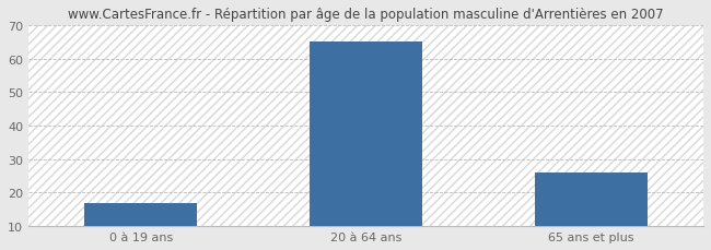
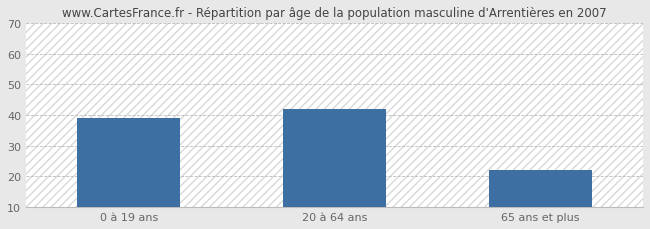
0 à 19 ans: 17 -> 39
20 à 64 ans: 65 -> 42
65 ans et plus: 26 -> 22
